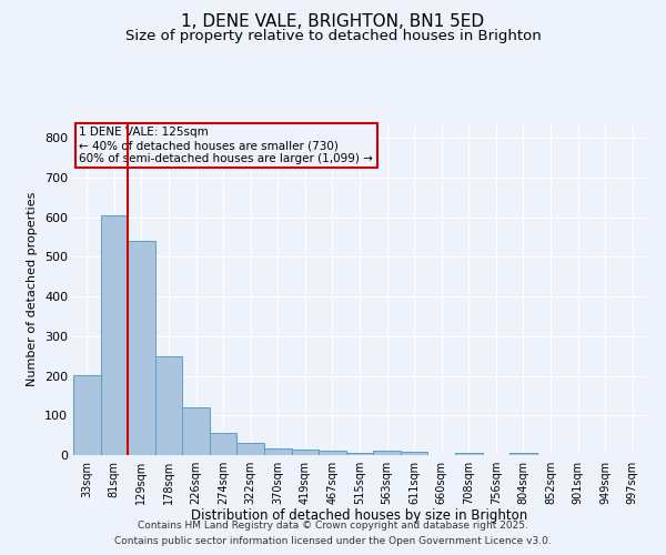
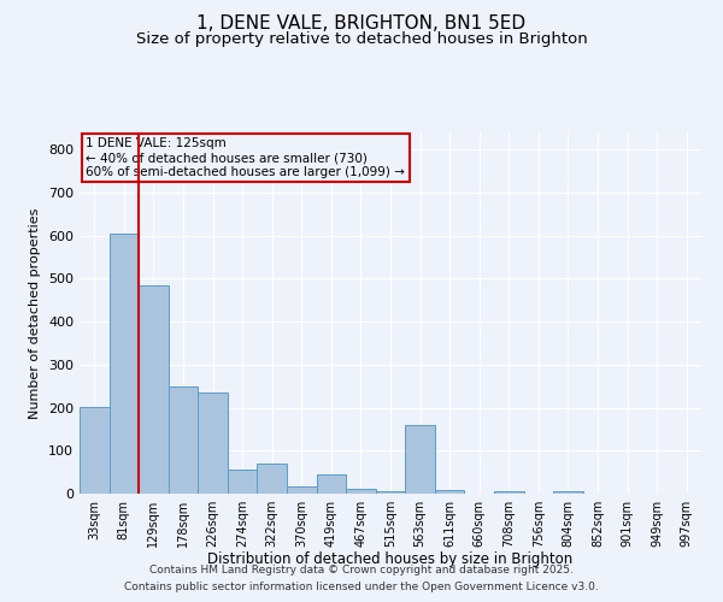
129sqm: 540 -> 485
226sqm: 120 -> 235
322sqm: 32 -> 70
419sqm: 13 -> 45
563sqm: 10 -> 160
